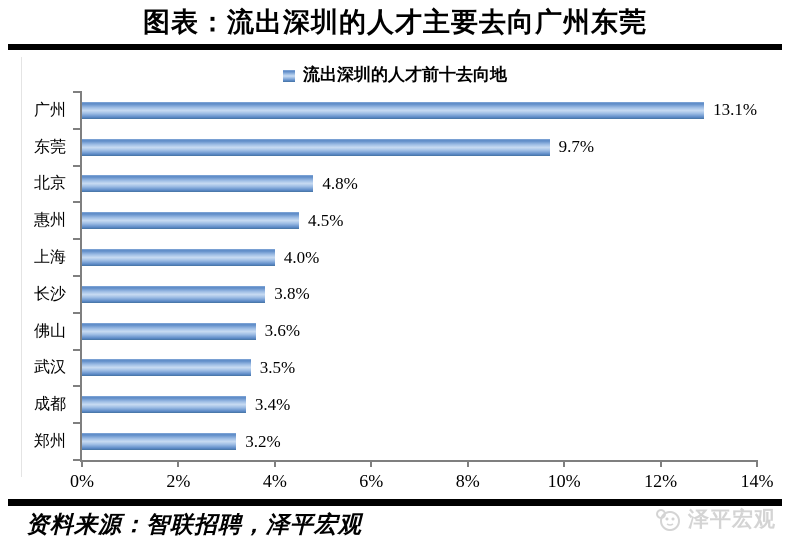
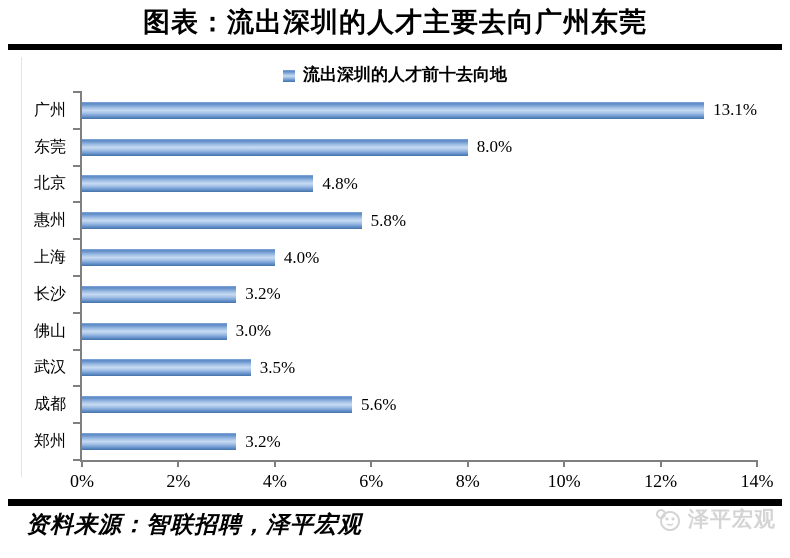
东莞: 9.7% -> 8.0%
惠州: 4.5% -> 5.8%
长沙: 3.8% -> 3.2%
佛山: 3.6% -> 3.0%
成都: 3.4% -> 5.6%
